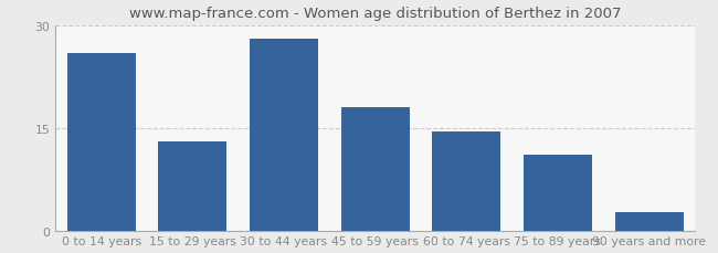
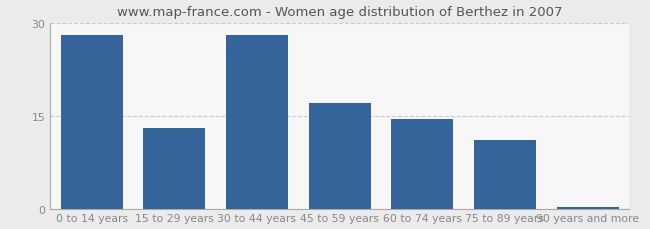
0 to 14 years: 26.0 -> 28.0
45 to 59 years: 18.0 -> 17.0
90 years and more: 2.6 -> 0.3
